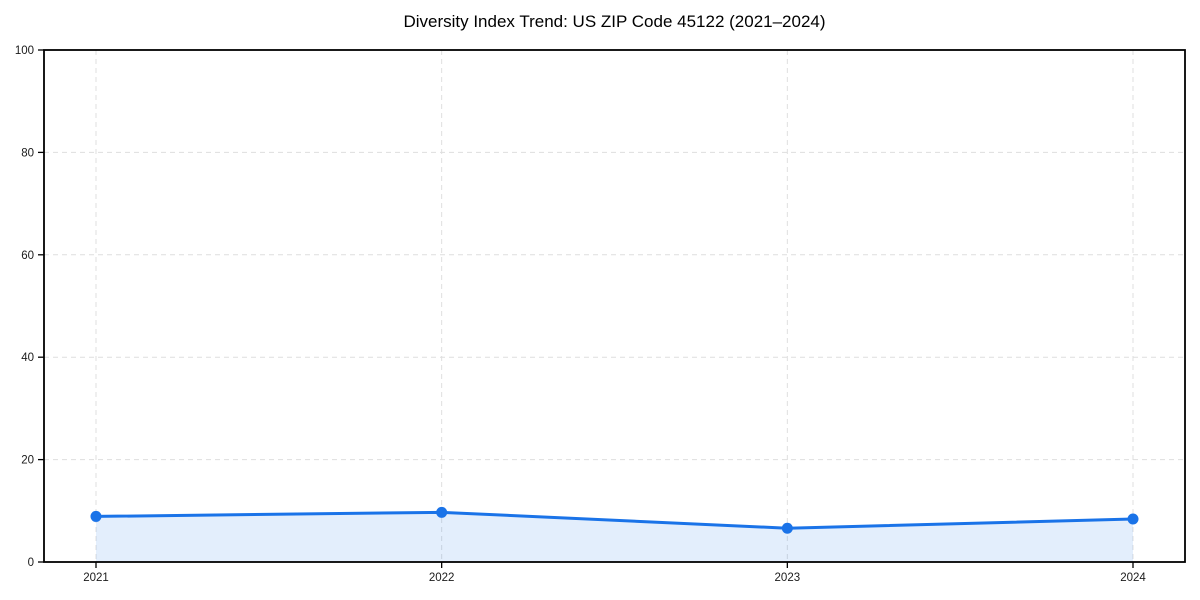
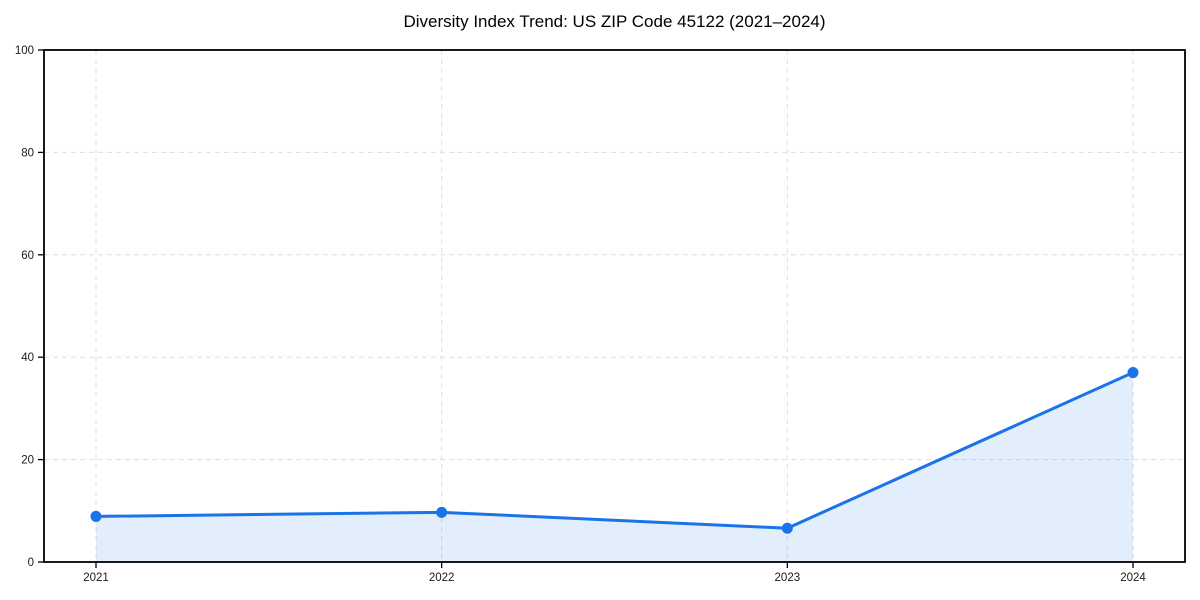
2024: 8 -> 37
